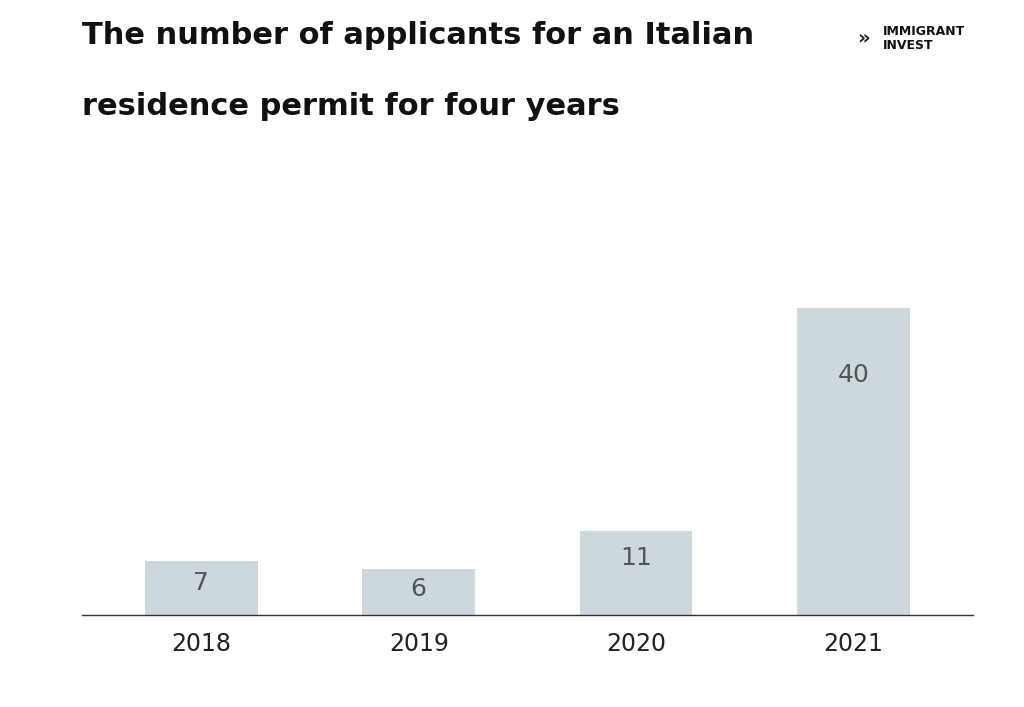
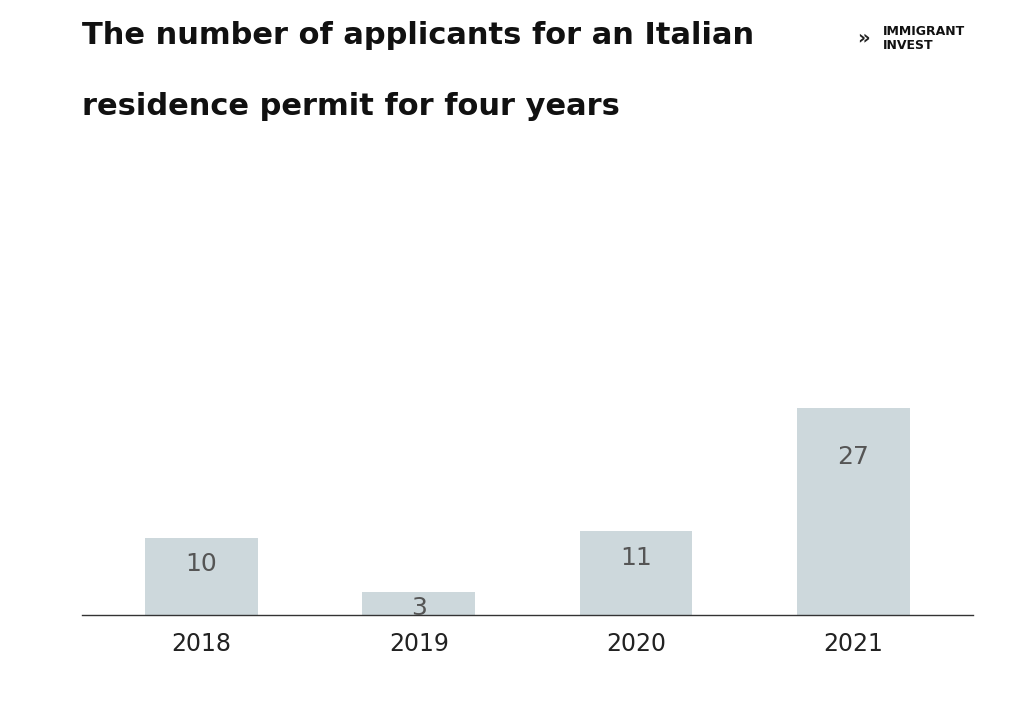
2018: 7 -> 10
2019: 6 -> 3
2021: 40 -> 27
